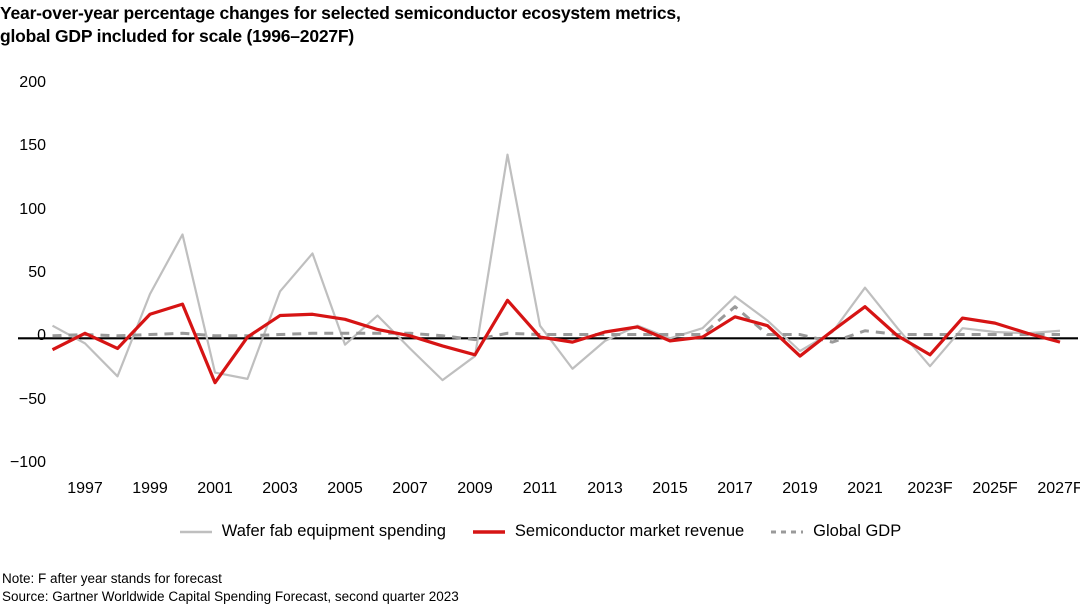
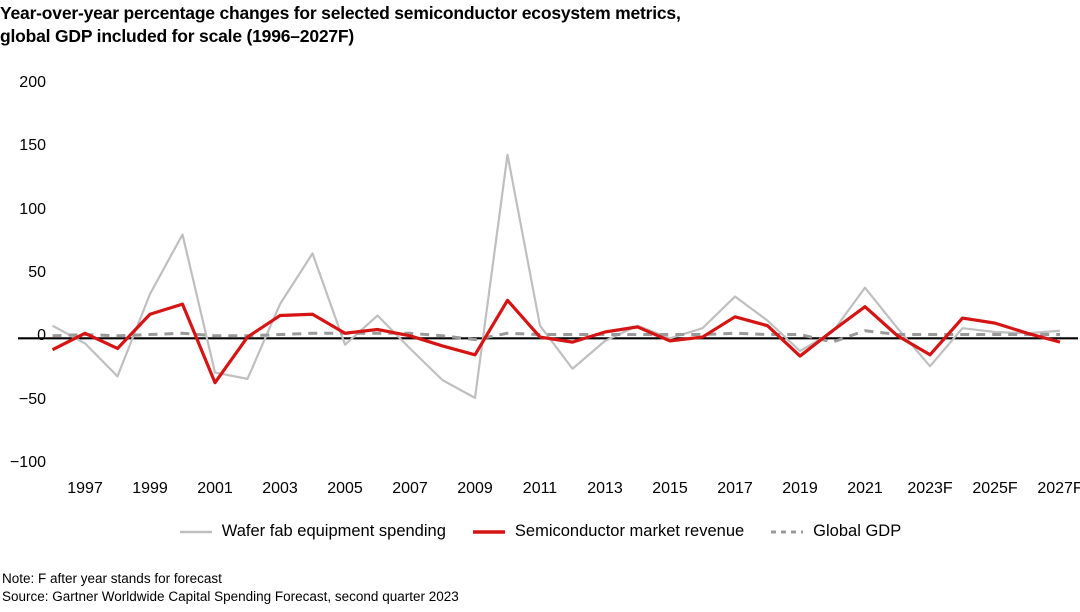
Wafer fab equipment spending/2003: 37 -> 27
Semiconductor market revenue/2005: 15 -> 4
Wafer fab equipment spending/2009: -14 -> -47
Global GDP/2017: 25 -> 4
